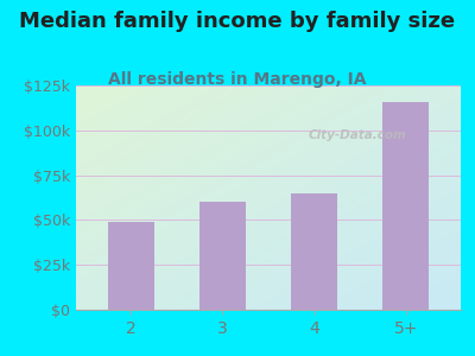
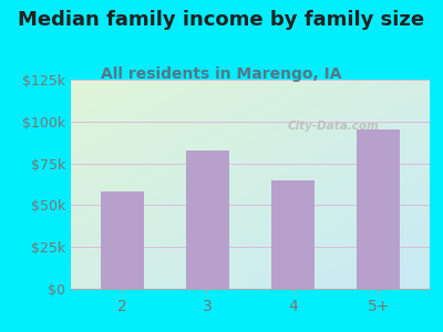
2: $49k -> $58k
3: $60k -> $83k
5+: $116k -> $95k
